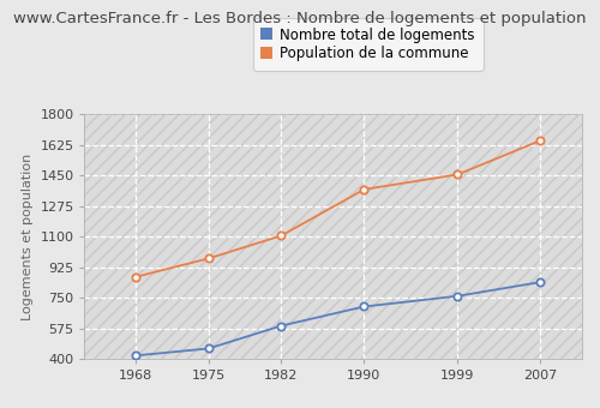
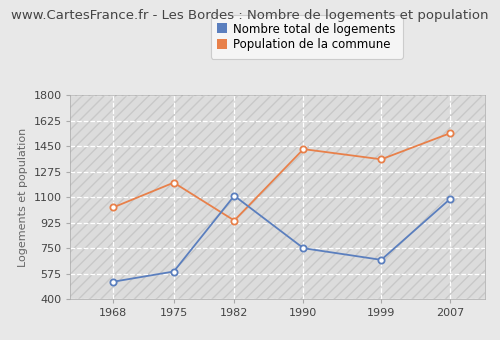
Nombre total de logements/1968: 420 -> 520
Population de la commune/1968: 870 -> 1030
Nombre total de logements/1975: 460 -> 590
Population de la commune/1975: 980 -> 1200
Nombre total de logements/1982: 590 -> 1110
Population de la commune/1982: 1100 -> 940
Nombre total de logements/1990: 700 -> 750
Population de la commune/1990: 1370 -> 1430
Nombre total de logements/1999: 760 -> 670
Population de la commune/1999: 1460 -> 1360
Nombre total de logements/2007: 840 -> 1090
Population de la commune/2007: 1650 -> 1540
